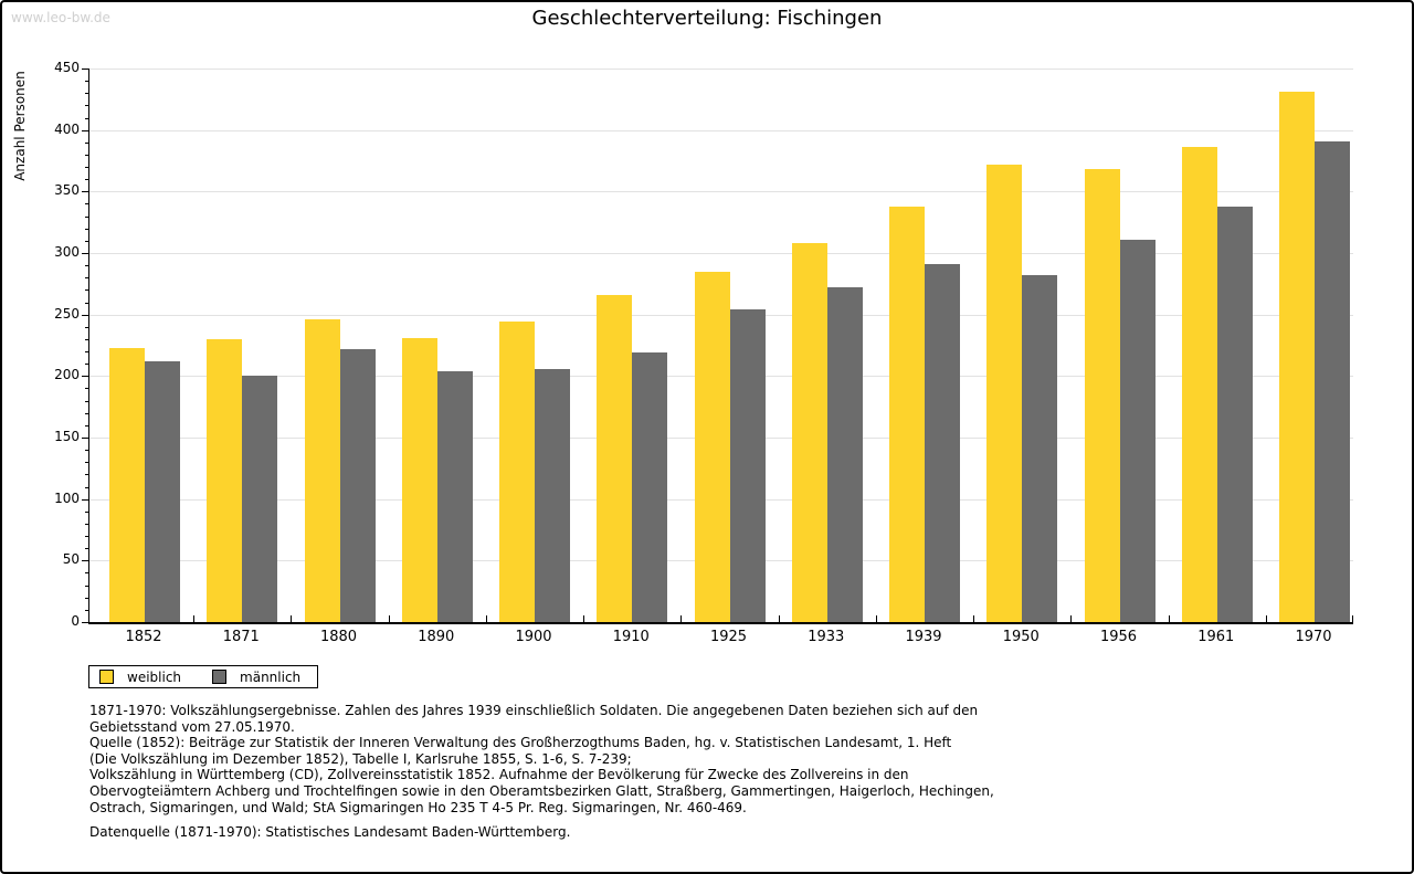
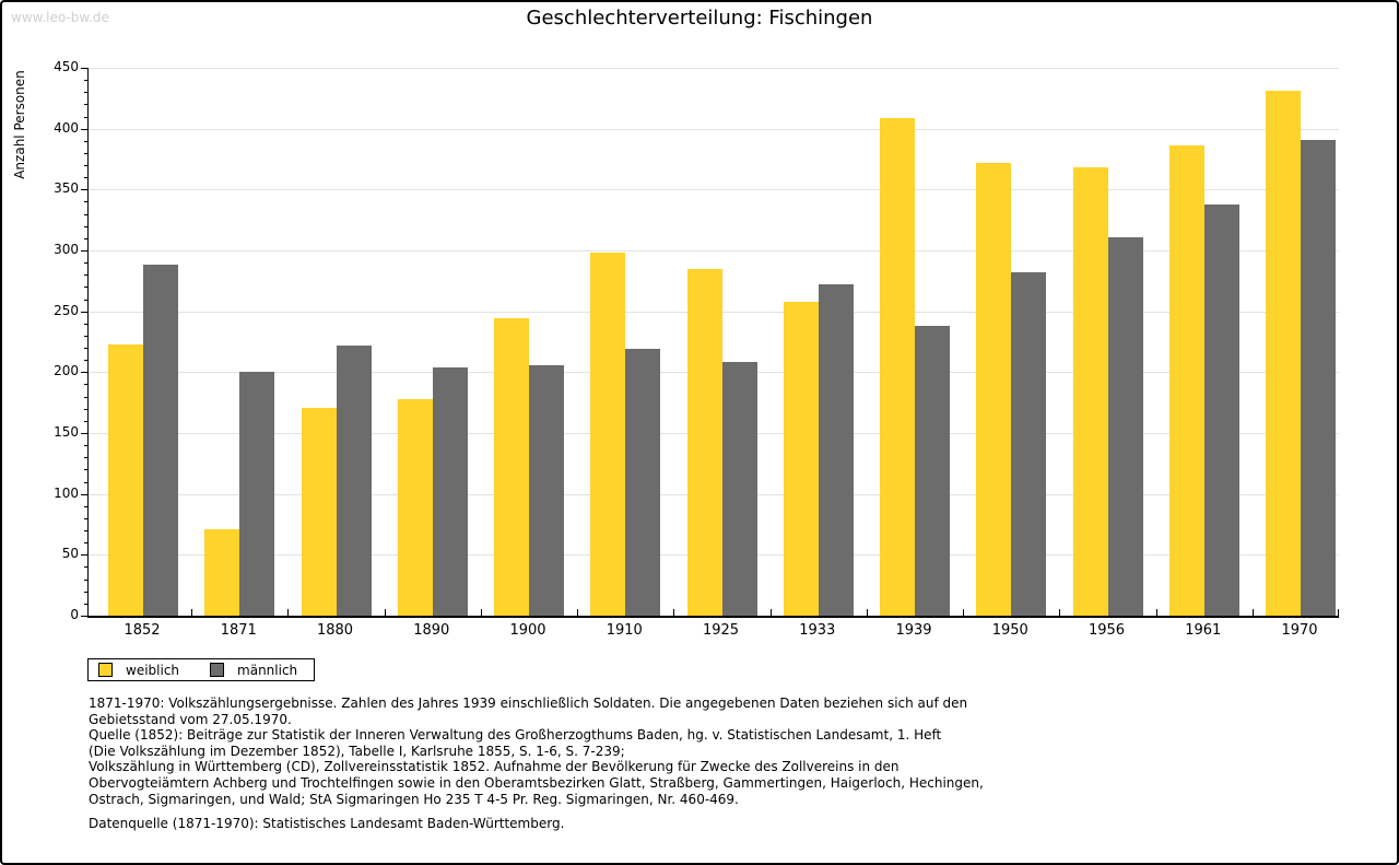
männlich/1852: 212 -> 288
weiblich/1871: 230 -> 71
weiblich/1880: 246 -> 171
weiblich/1890: 231 -> 178
weiblich/1910: 266 -> 298
männlich/1925: 254 -> 208
weiblich/1933: 308 -> 258
weiblich/1939: 338 -> 409
männlich/1939: 291 -> 238
